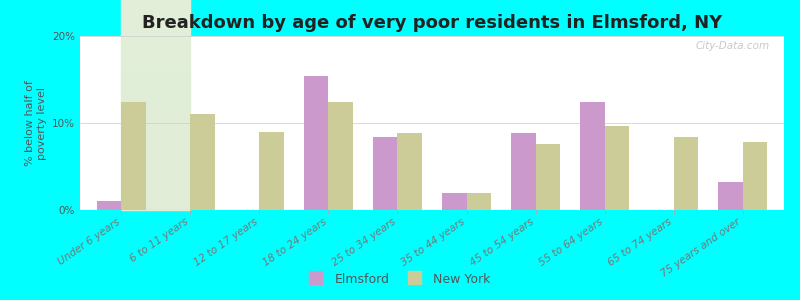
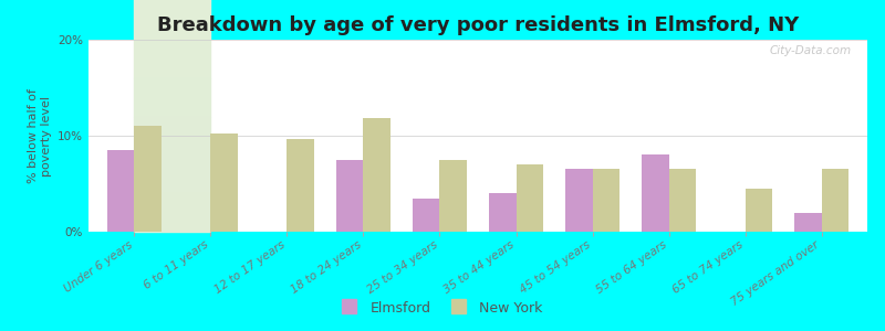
Elmsford/Under 6 years: 1.0% -> 8.5%
New York/Under 6 years: 12.4% -> 11.0%
New York/6 to 11 years: 11.0% -> 10.2%
New York/12 to 17 years: 9.0% -> 9.7%
Elmsford/18 to 24 years: 15.4% -> 7.5%
New York/18 to 24 years: 12.4% -> 11.8%
Elmsford/25 to 34 years: 8.4% -> 3.5%
New York/25 to 34 years: 8.8% -> 7.5%
Elmsford/35 to 44 years: 2.0% -> 4.0%
New York/35 to 44 years: 2.0% -> 7.0%
Elmsford/45 to 54 years: 8.8% -> 6.5%
New York/45 to 54 years: 7.6% -> 6.5%
Elmsford/55 to 64 years: 12.4% -> 8.0%
New York/55 to 64 years: 9.6% -> 6.5%
New York/65 to 74 years: 8.4% -> 4.5%
Elmsford/75 years and over: 3.2% -> 2.0%
New York/75 years and over: 7.8% -> 6.5%
